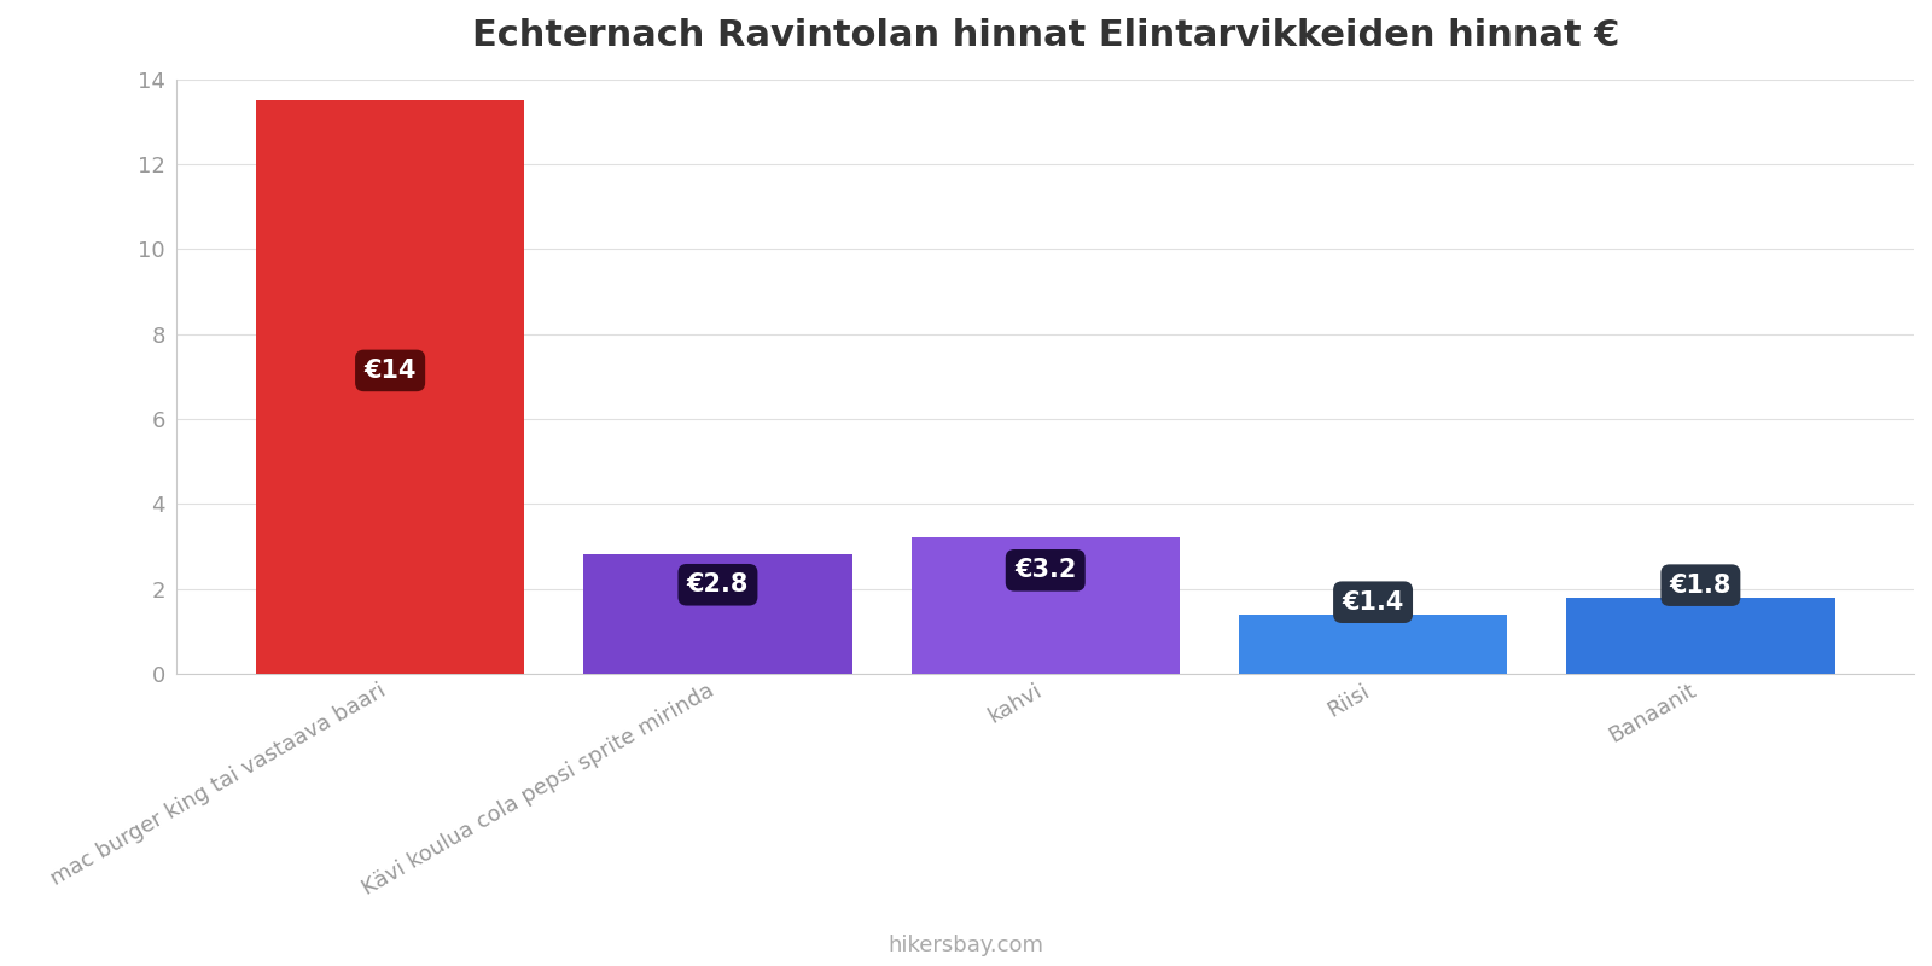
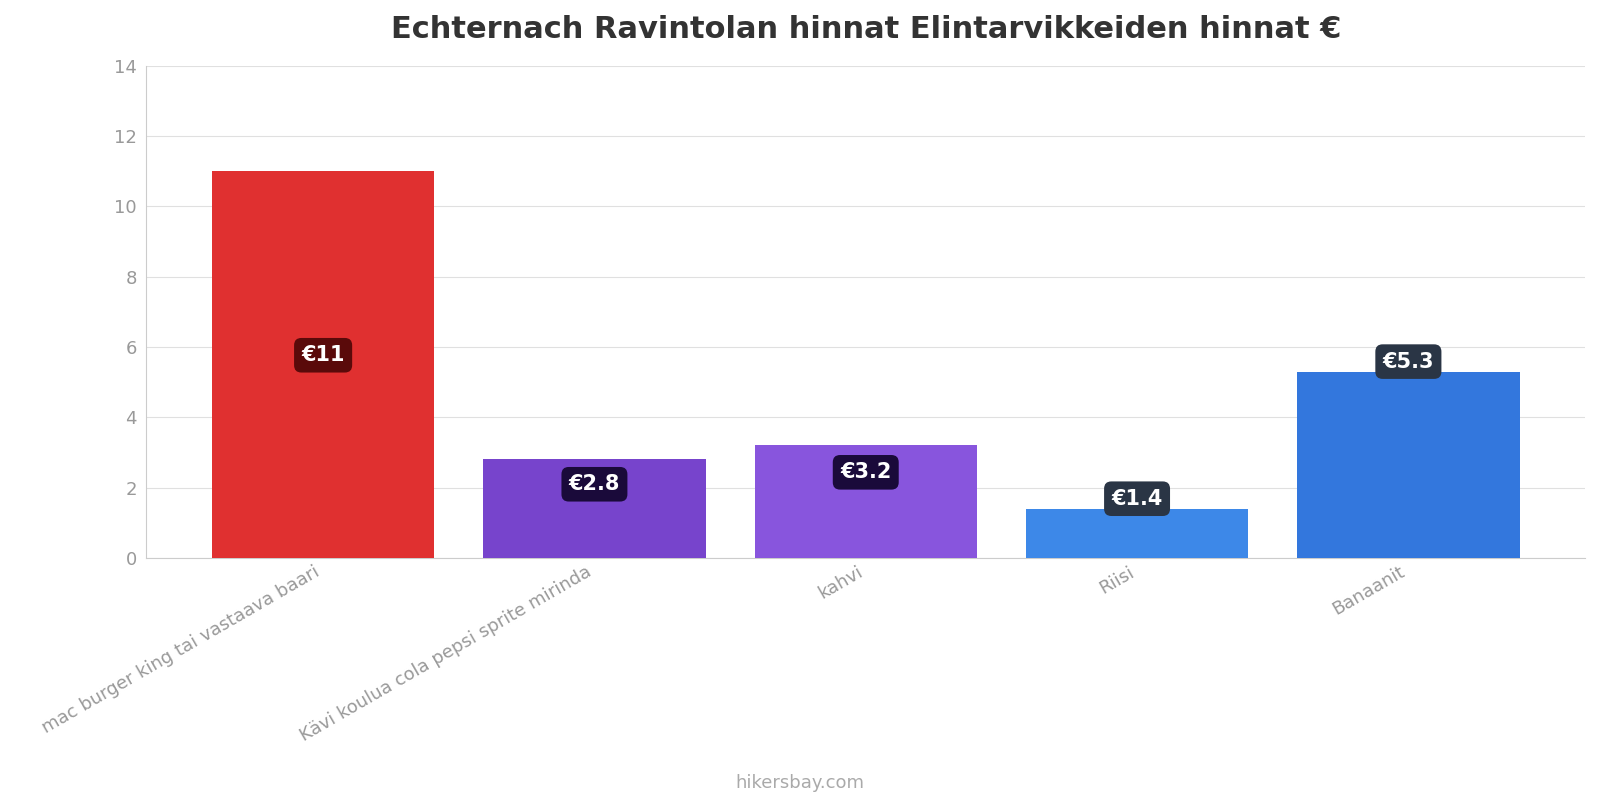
mac burger king tai vastaava baari: €14 -> €11
Banaanit: €1.8 -> €5.3
